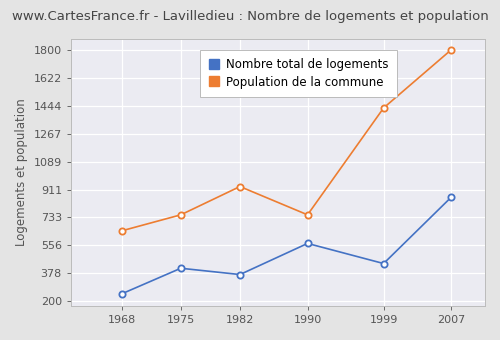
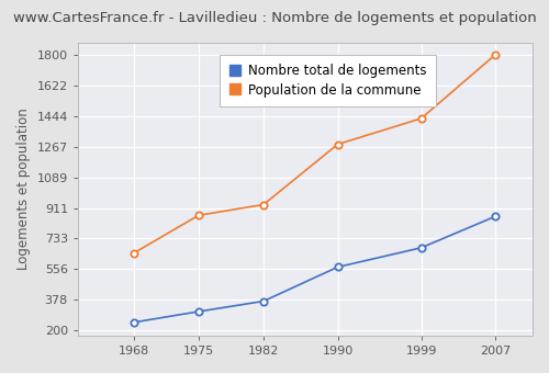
Nombre total de logements/1975: 410 -> 310
Population de la commune/1975: 750 -> 870
Population de la commune/1990: 750 -> 1280
Nombre total de logements/1999: 440 -> 680
